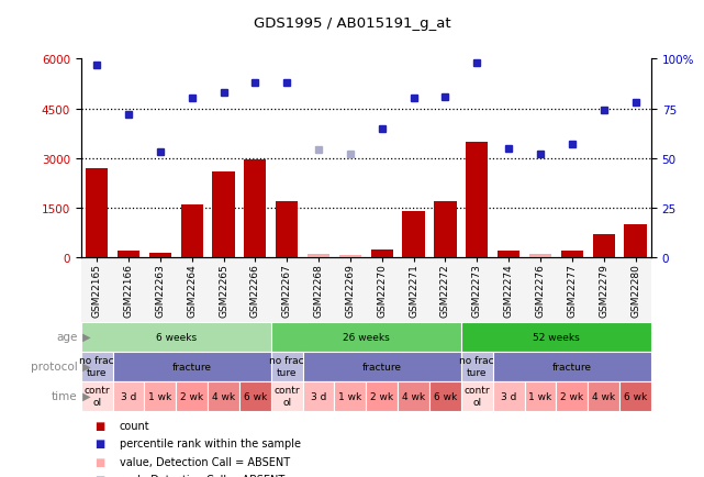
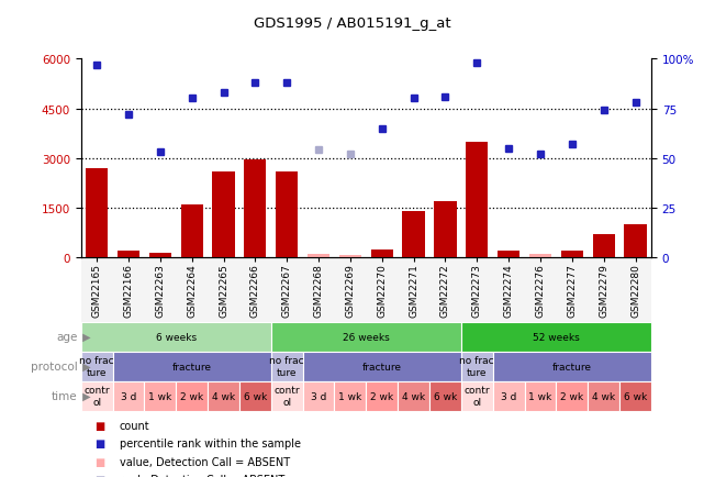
GSM22267: 1700 -> 2600
